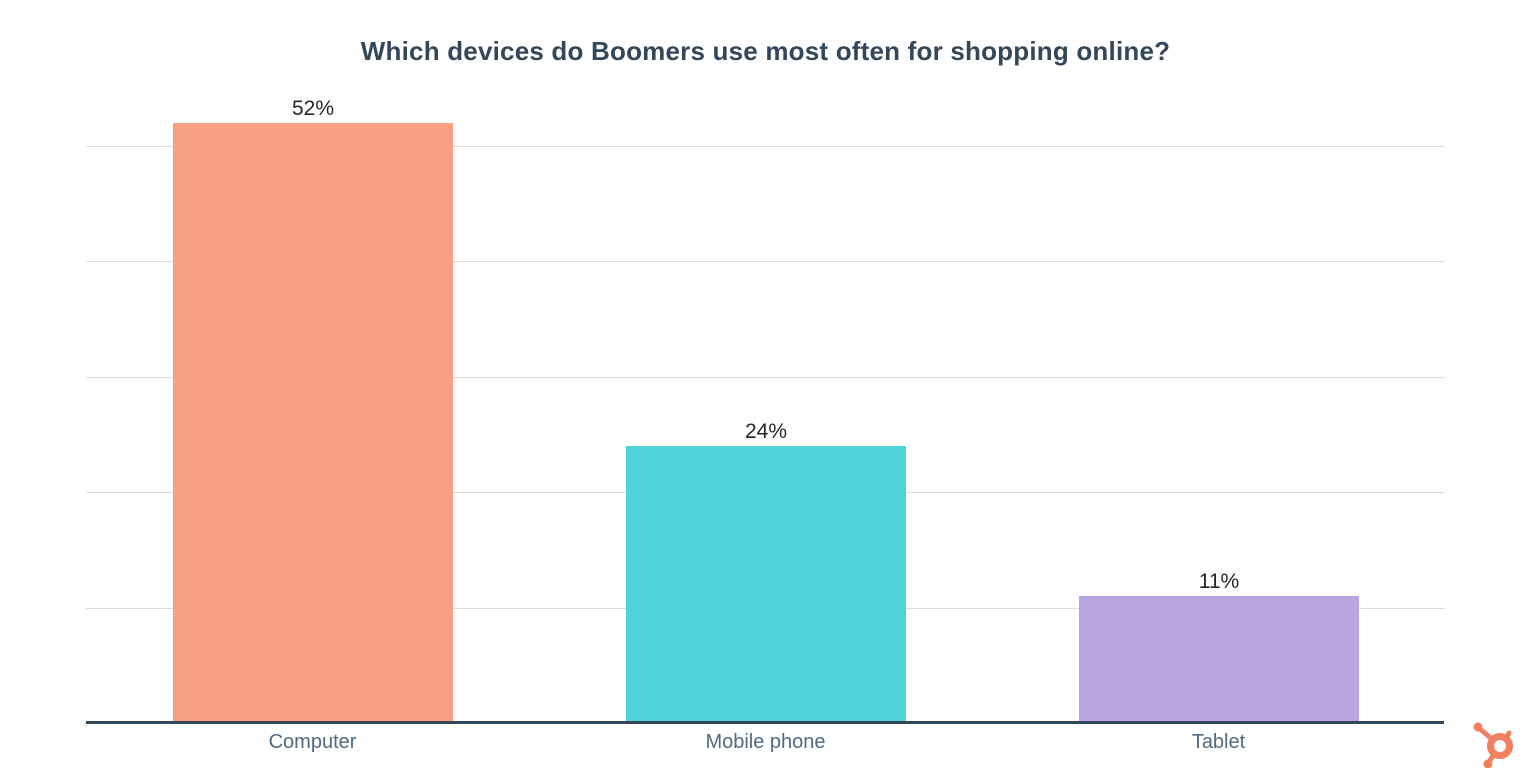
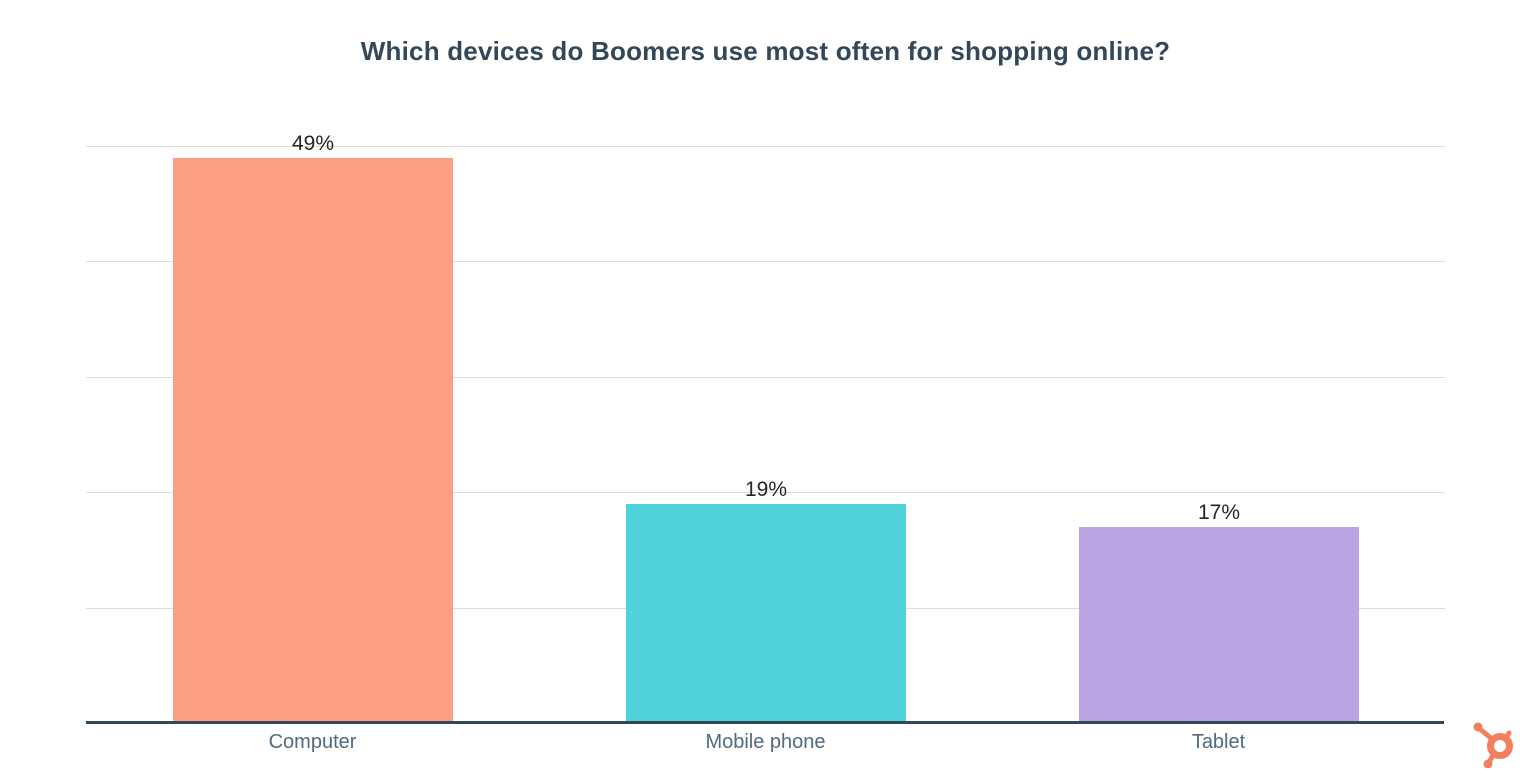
Computer: 52% -> 49%
Mobile phone: 24% -> 19%
Tablet: 11% -> 17%
